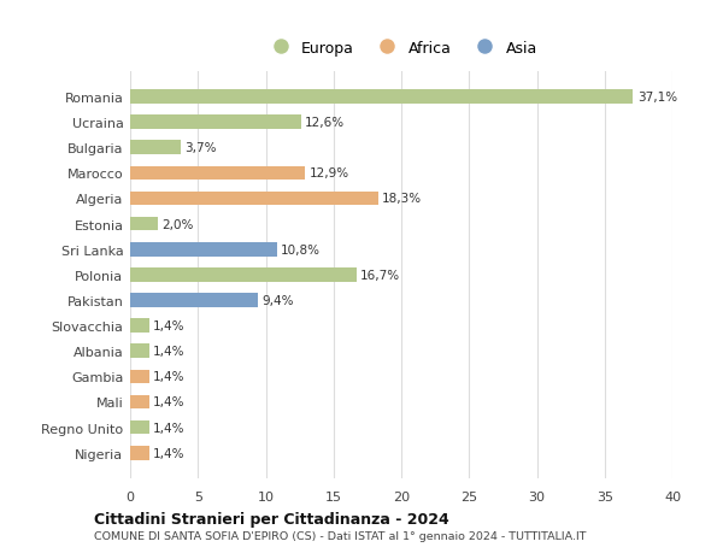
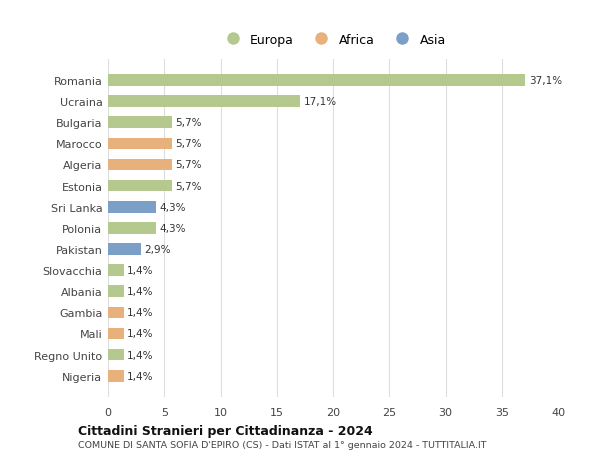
Ucraina: 12,6% -> 17,1%
Bulgaria: 3,7% -> 5,7%
Marocco: 12,9% -> 5,7%
Algeria: 18,3% -> 5,7%
Estonia: 2,0% -> 5,7%
Sri Lanka: 10,8% -> 4,3%
Polonia: 16,7% -> 4,3%
Pakistan: 9,4% -> 2,9%
